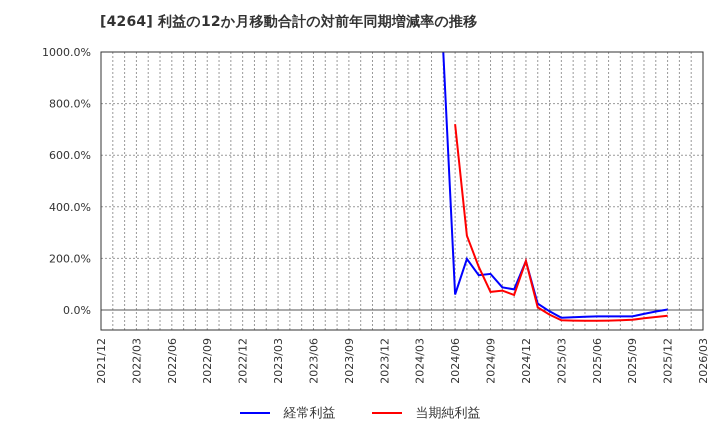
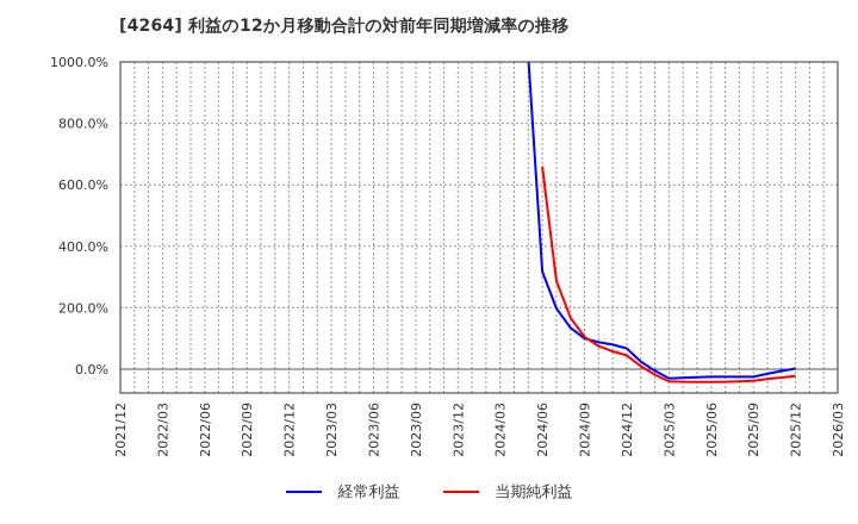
経常利益/2024/06: 60% -> 320%
当期純利益/2024/06: 720% -> 660%
経常利益/2024/09: 140% -> 100%
当期純利益/2024/09: 70% -> 100%
経常利益/2024/12: 190% -> 70%
当期純利益/2024/12: 190% -> 40%
